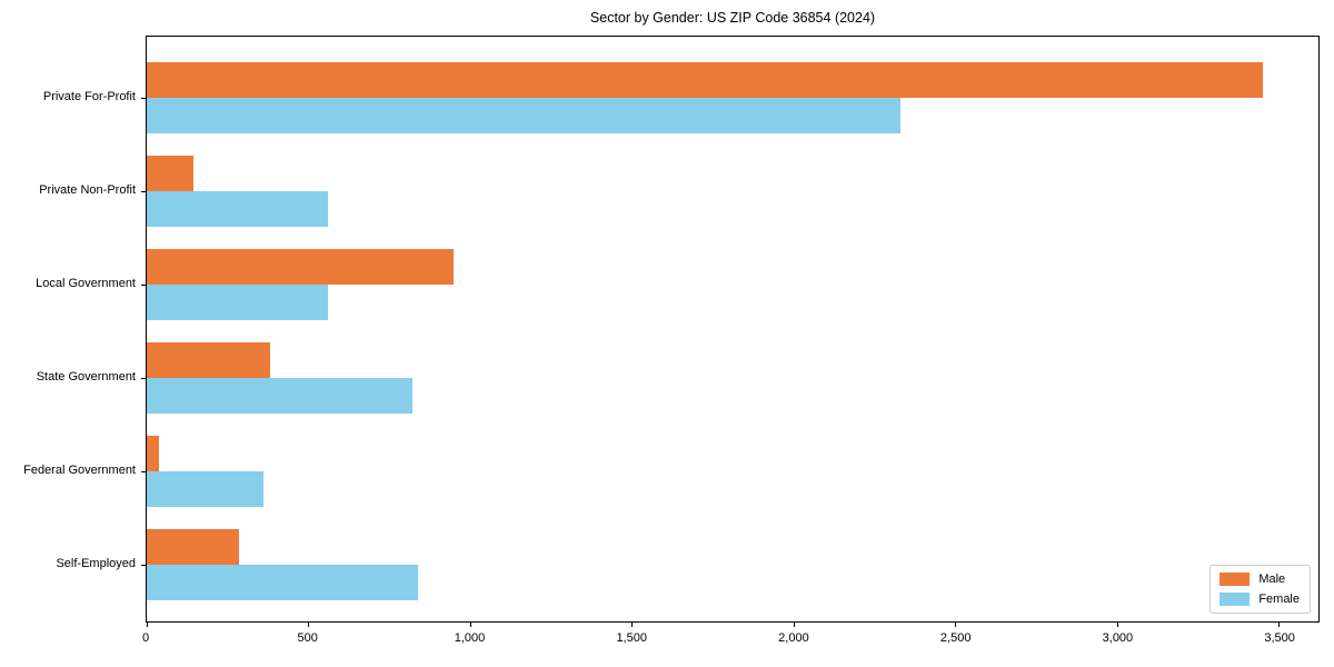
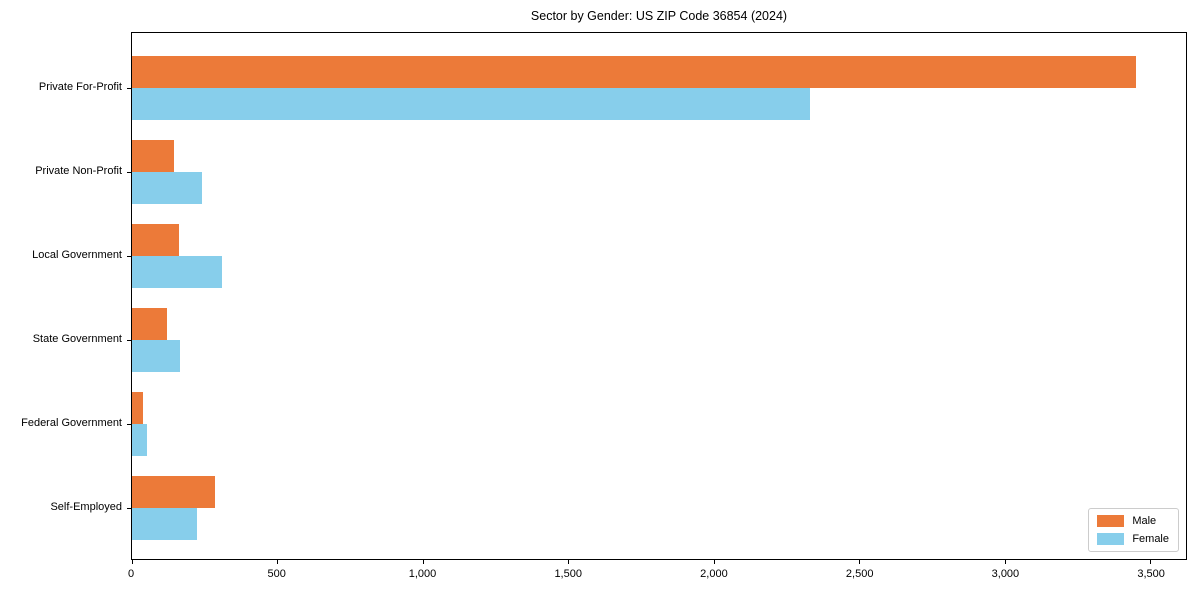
Female/Private Non-Profit: 560 -> 240
Male/Local Government: 950 -> 160
Female/Local Government: 560 -> 310
Male/State Government: 380 -> 120
Female/State Government: 820 -> 160
Female/Federal Government: 360 -> 50
Female/Self-Employed: 840 -> 220
